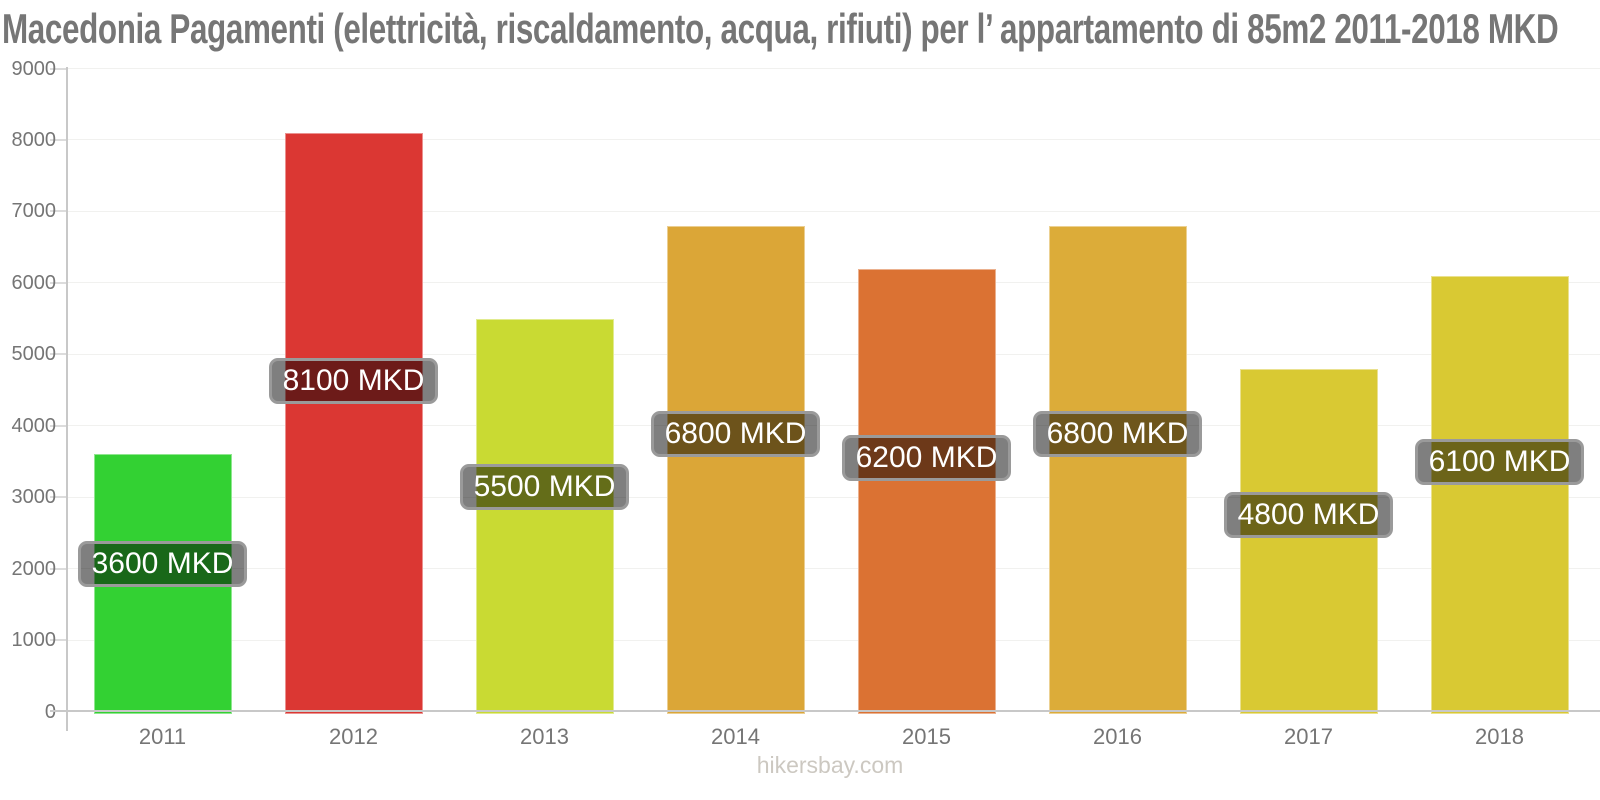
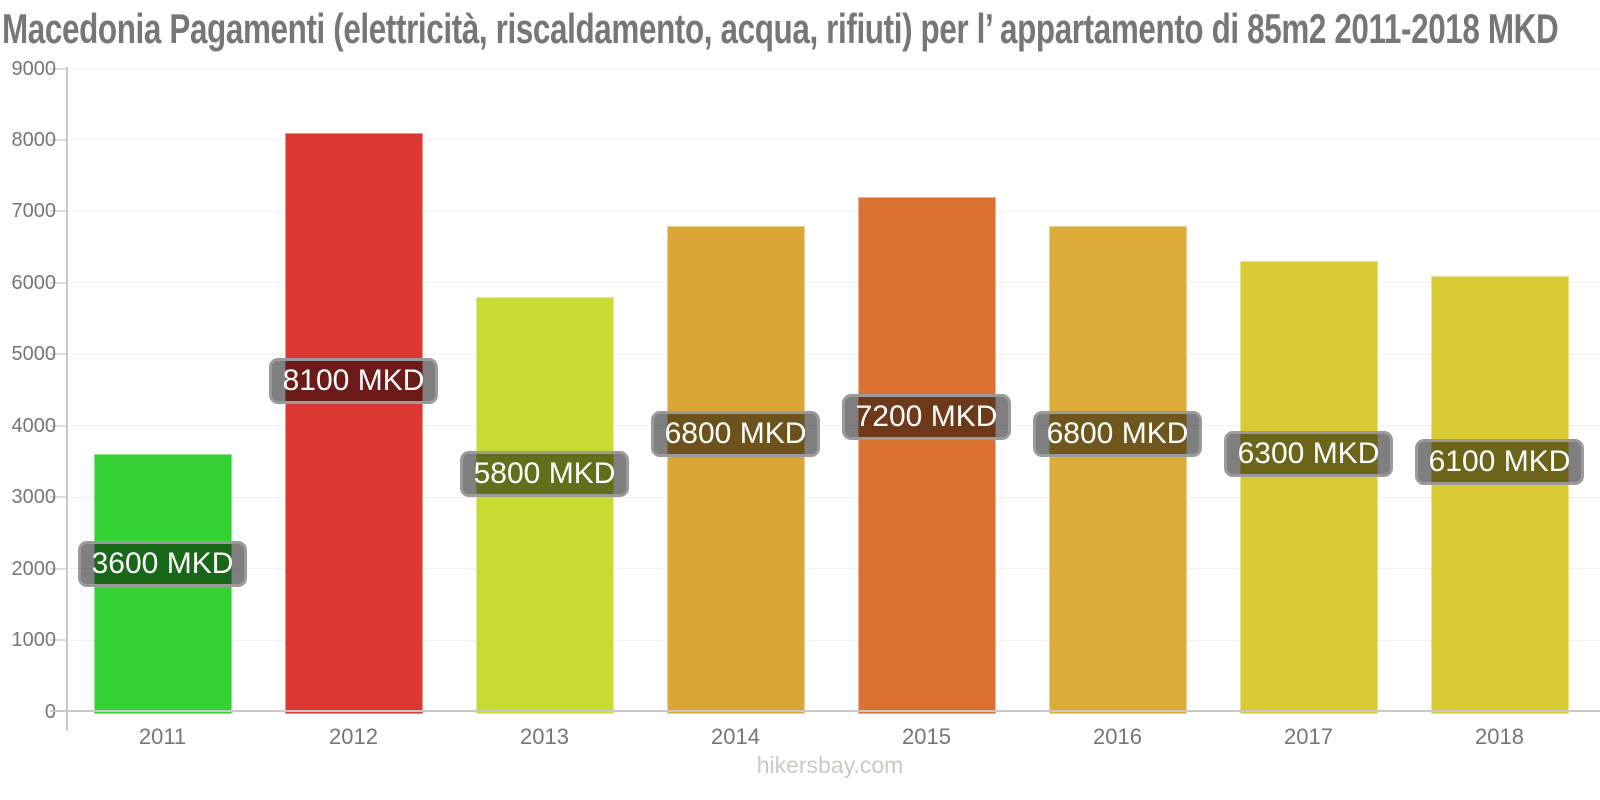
2013: 5500 -> 5800
2015: 6200 -> 7200
2017: 4800 -> 6300
